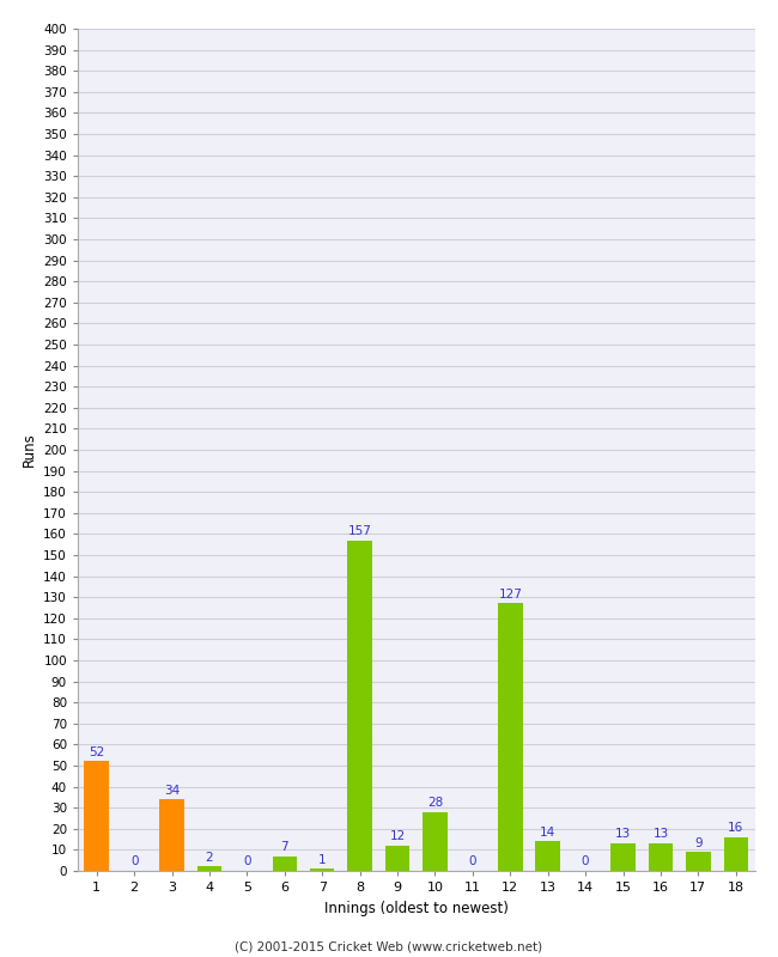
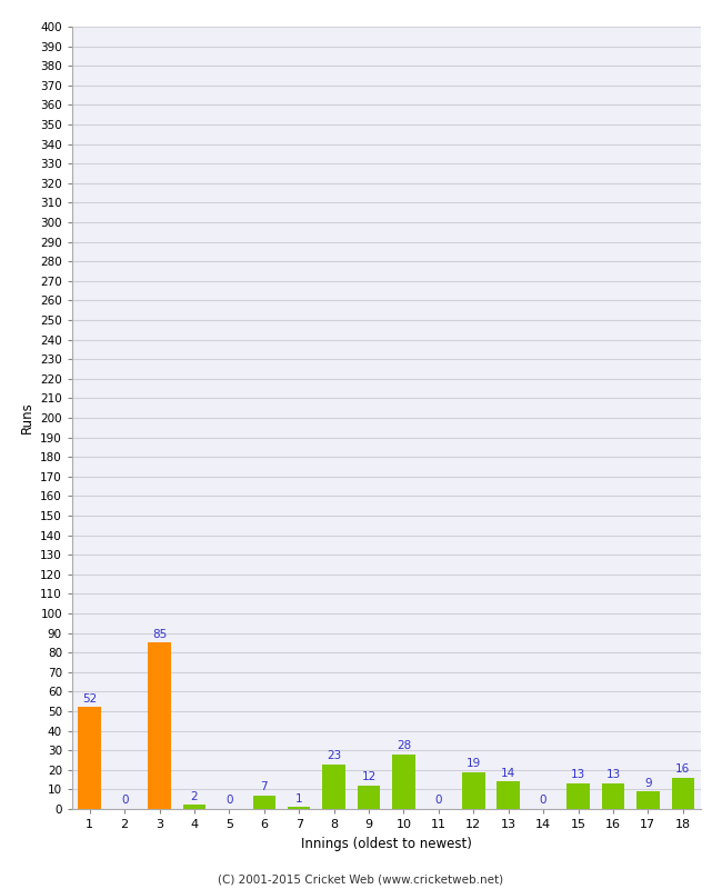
3: 34 -> 85
8: 157 -> 23
12: 127 -> 19
